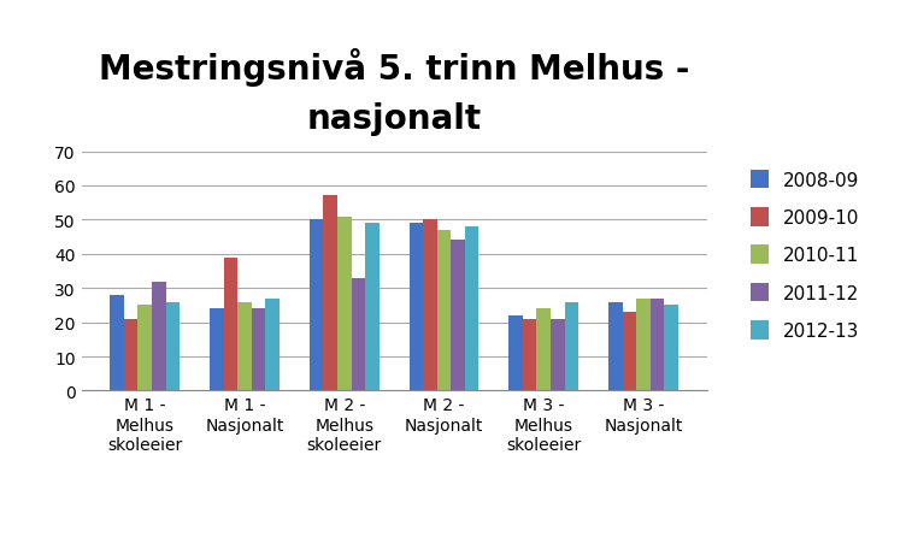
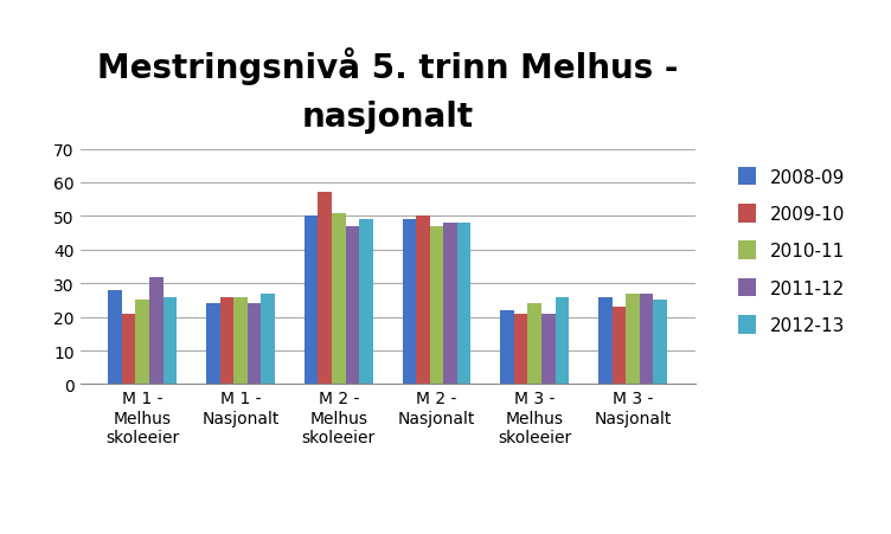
2009-10/M 1 - Nasjonalt: 39 -> 26
2011-12/M 2 - Melhus skoleeier: 33 -> 47
2011-12/M 2 - Nasjonalt: 44 -> 48
